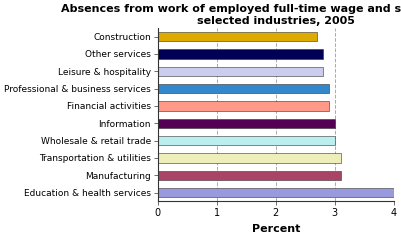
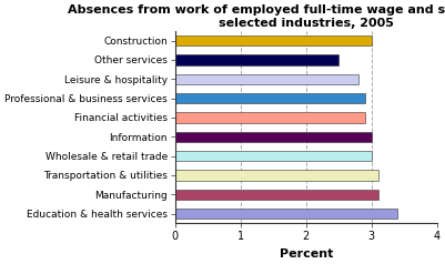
Construction: 2.7 -> 3.0
Other services: 2.8 -> 2.5
Education & health services: 4.0 -> 3.4
